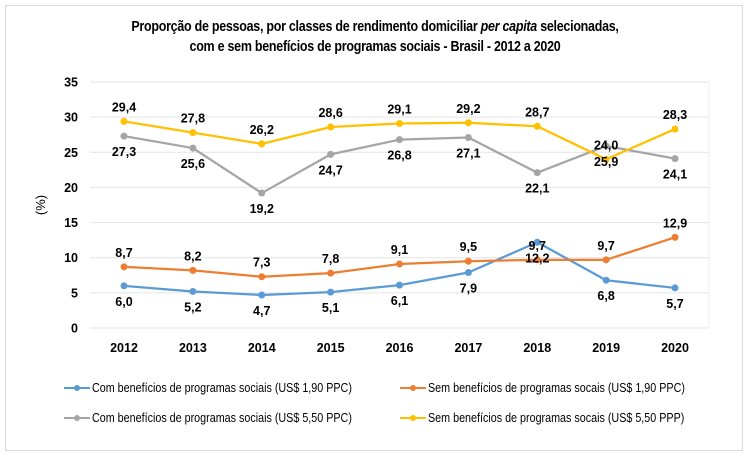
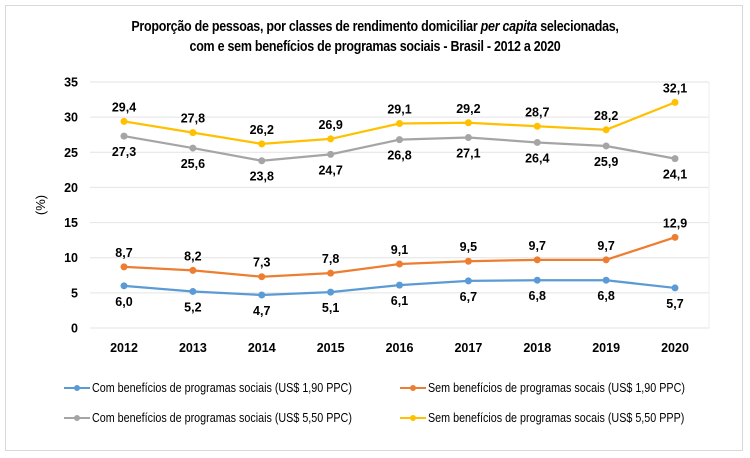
Com benefícios de programas sociais (US$ 5,50 PPC)/2014: 19,2 -> 23,8
Sem benefícios de programas socais (US$ 5,50 PPP)/2015: 28,6 -> 26,9
Com benefícios de programas sociais (US$ 1,90 PPC)/2017: 7,9 -> 6,7
Com benefícios de programas sociais (US$ 1,90 PPC)/2018: 12,2 -> 6,8
Com benefícios de programas sociais (US$ 5,50 PPC)/2018: 22,1 -> 26,4
Sem benefícios de programas socais (US$ 5,50 PPP)/2019: 24,0 -> 28,2
Sem benefícios de programas socais (US$ 5,50 PPP)/2020: 28,3 -> 32,1
